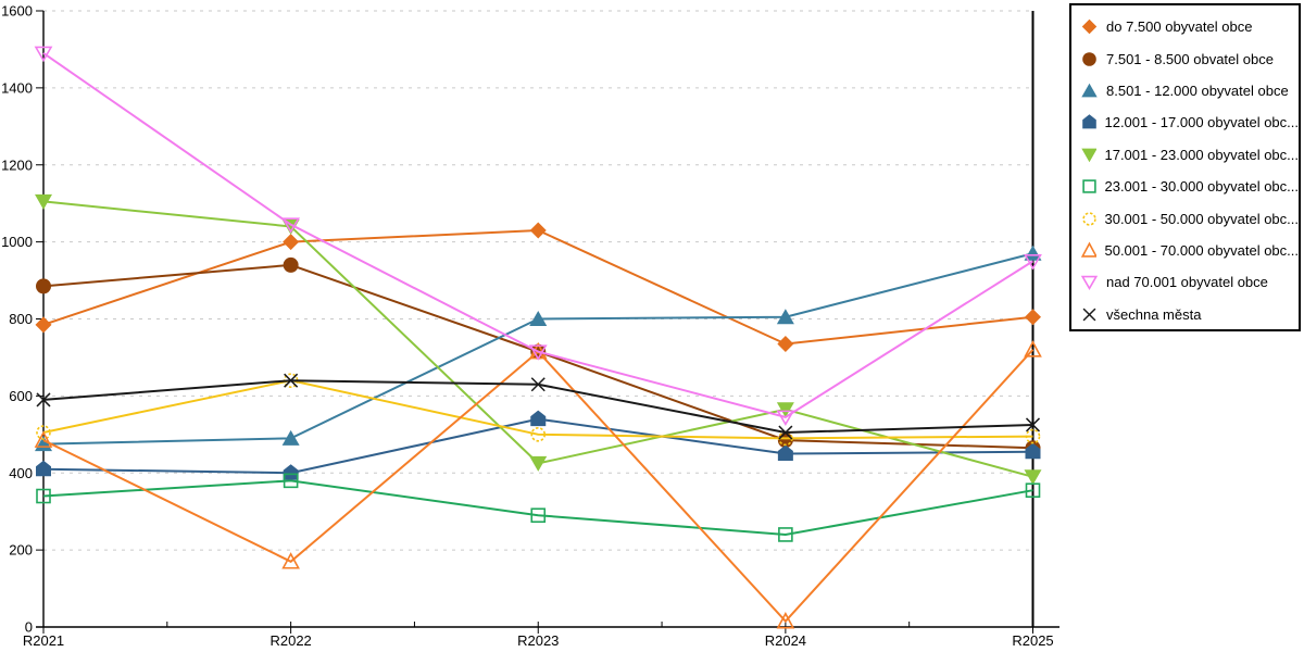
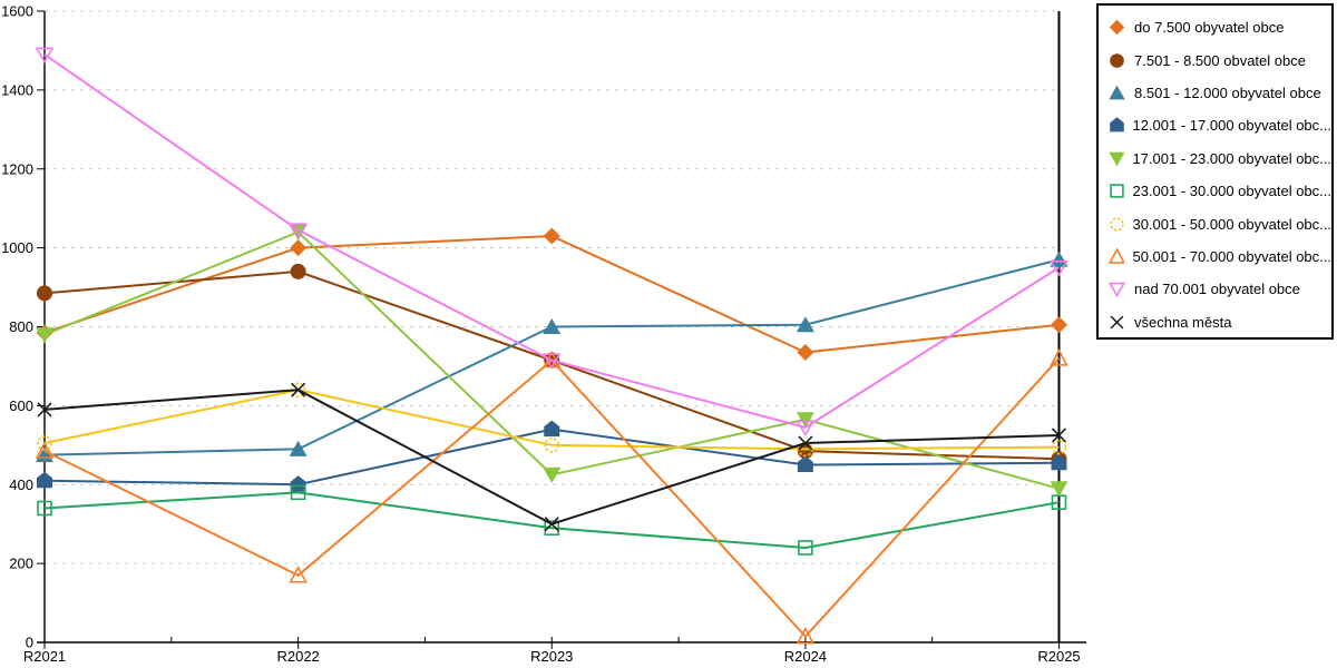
17.001 - 23.000 obyvatel obc.../R2021: 1100 -> 780
všechna města/R2023: 630 -> 300
